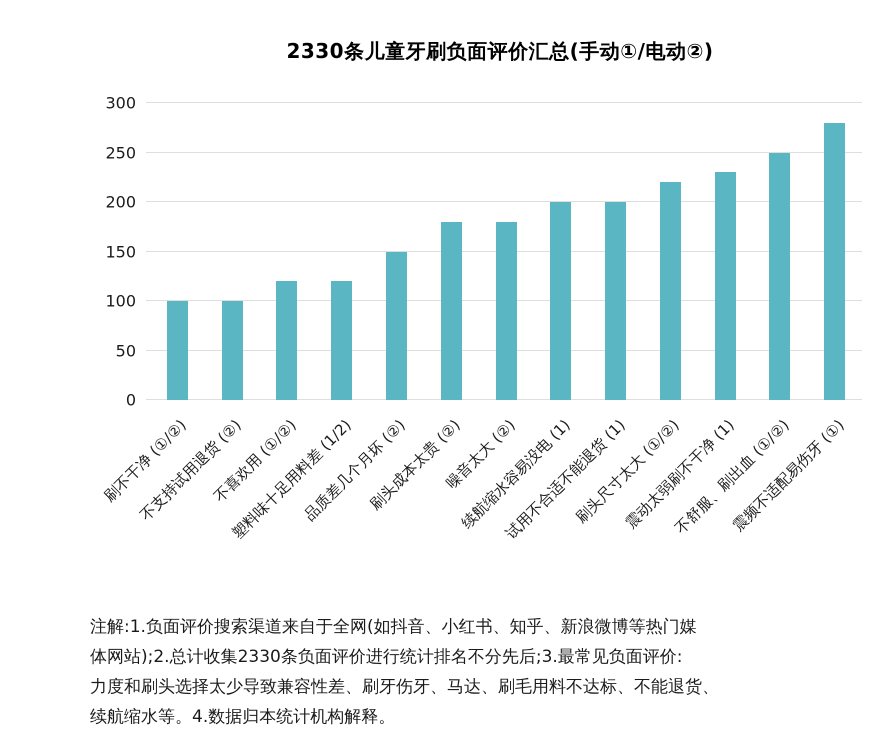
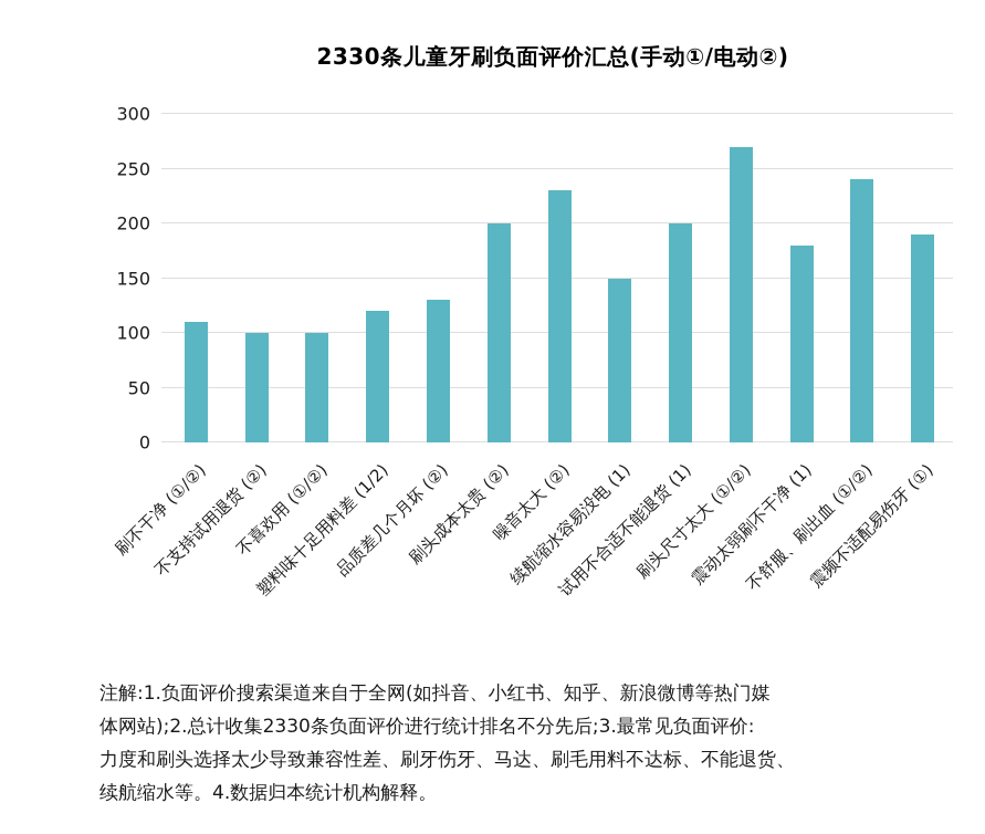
刷不干净 (①/②): 100 -> 110
不喜欢用 (①/②): 120 -> 100
品质差几个月坏 (②): 150 -> 130
刷头成本太贵 (②): 180 -> 200
噪音太大 (②): 180 -> 230
续航缩水容易没电 (1): 200 -> 150
刷头尺寸太大 (①/②): 220 -> 270
震动太弱刷不干净 (1): 230 -> 180
不舒服、刷出血 (①/②): 250 -> 240
震频不适配易伤牙 (①): 280 -> 190
